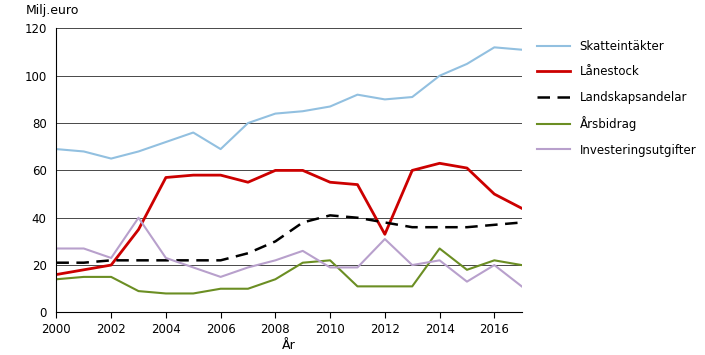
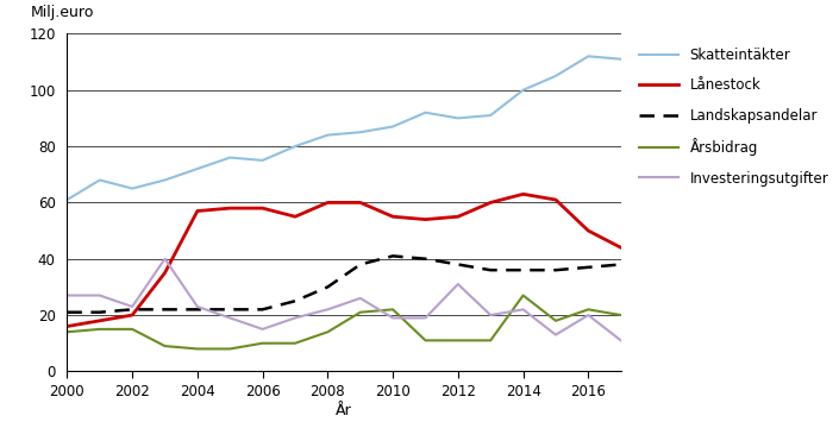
Skatteintäkter/2000: 69 -> 61
Skatteintäkter/2006: 69 -> 75
Lånestock/2012: 33 -> 55
